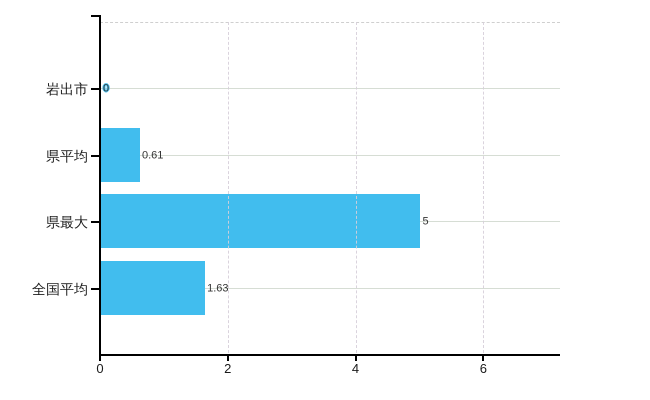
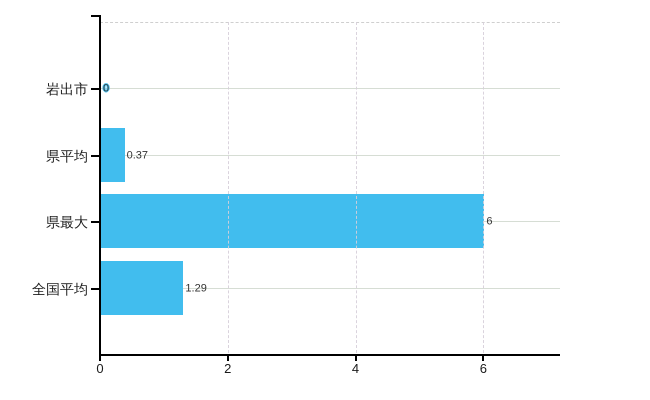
県平均: 0.61 -> 0.37
県最大: 5 -> 6
全国平均: 1.63 -> 1.29
